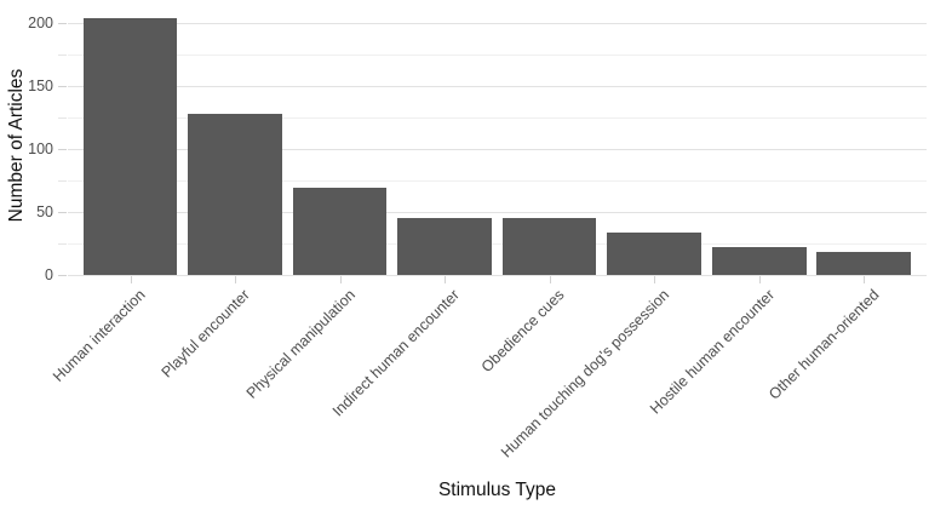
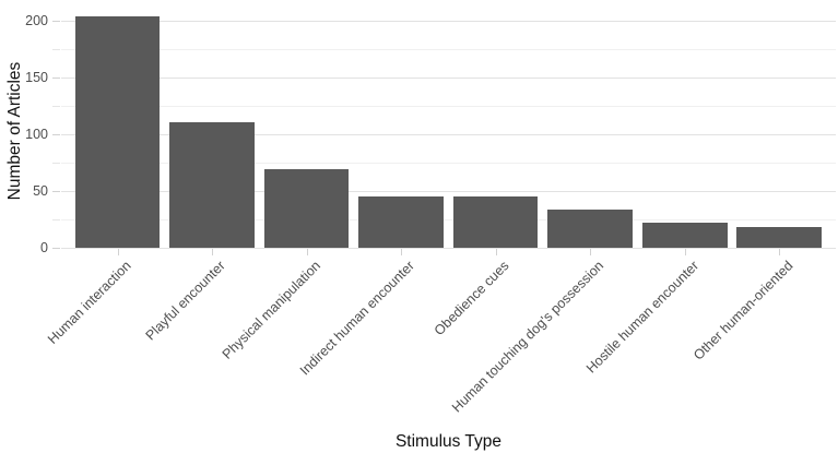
Playful encounter: 128 -> 111
